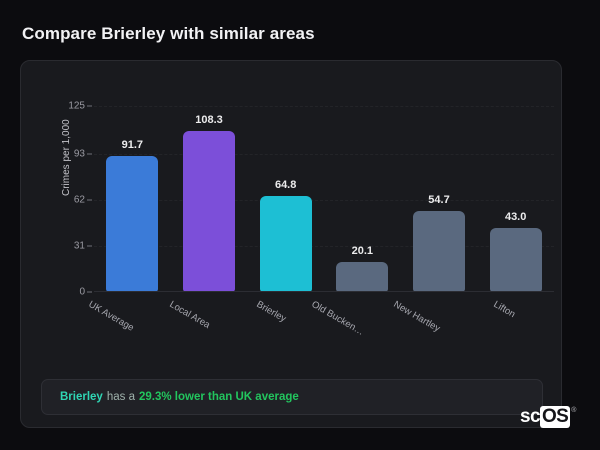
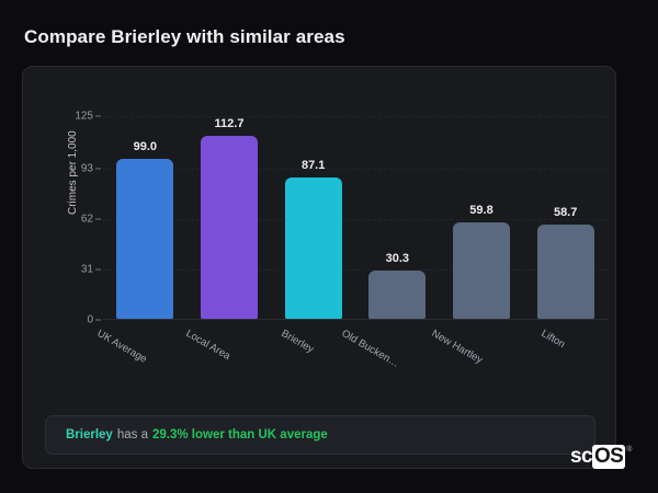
UK Average: 91.7 -> 99.0
Local Area: 108.3 -> 112.7
Brierley: 64.8 -> 87.1
Old Bucken…: 20.1 -> 30.3
New Hartley: 54.7 -> 59.8
Lifton: 43.0 -> 58.7
